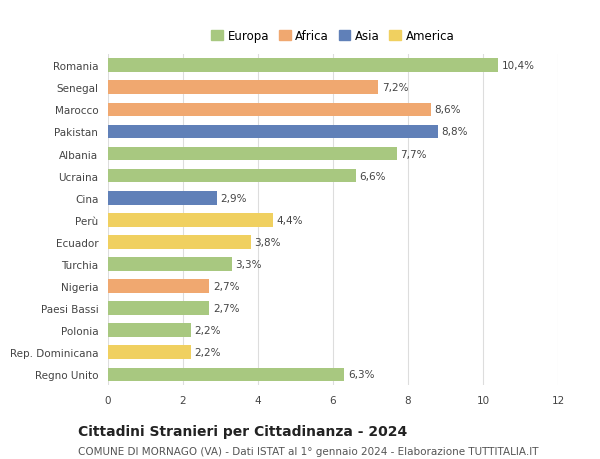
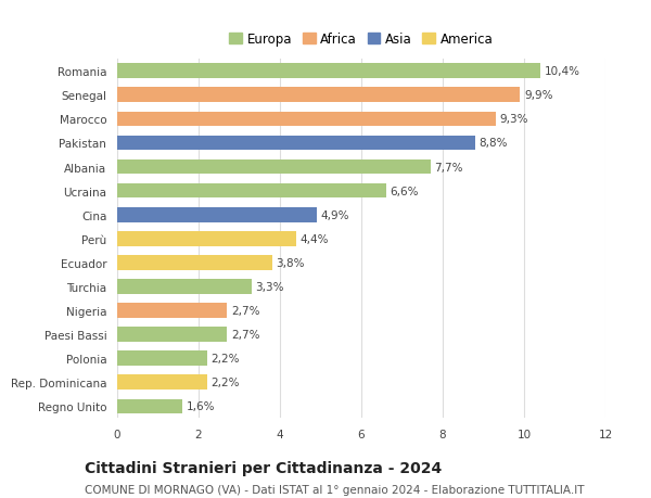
Senegal: 7,2% -> 9,9%
Marocco: 8,6% -> 9,3%
Cina: 2,9% -> 4,9%
Regno Unito: 6,3% -> 1,6%
